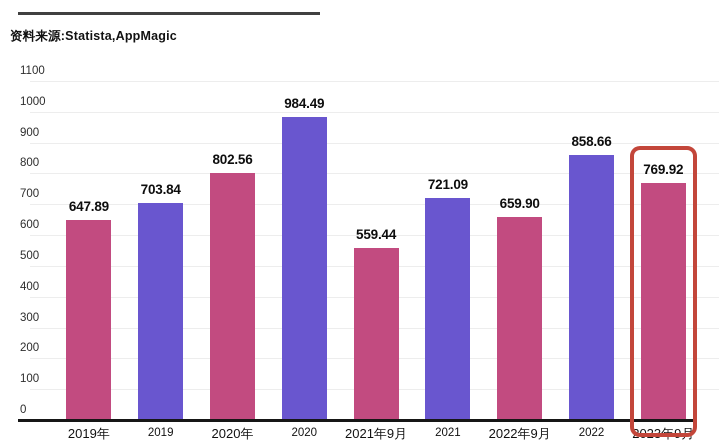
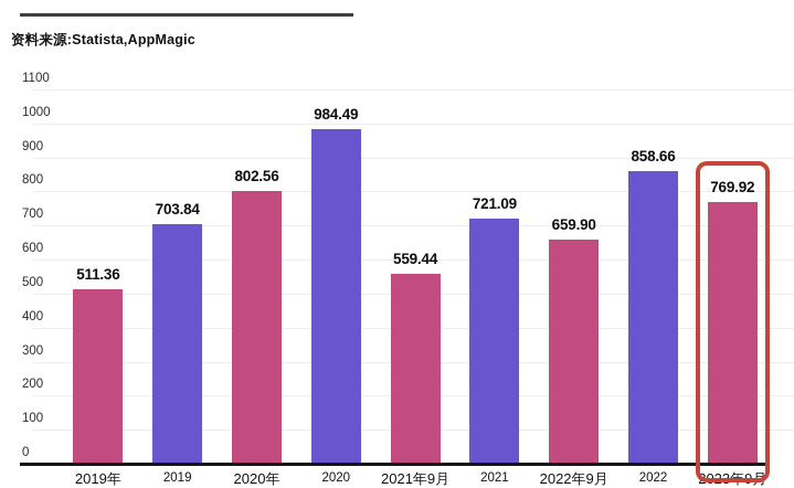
2019年: 647.89 -> 511.36
